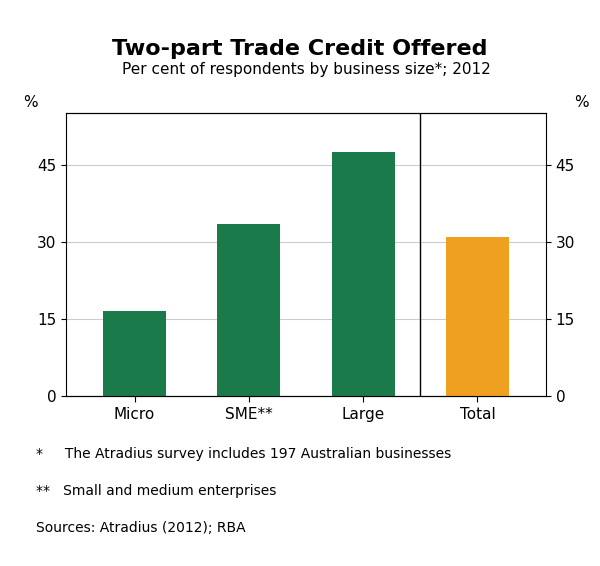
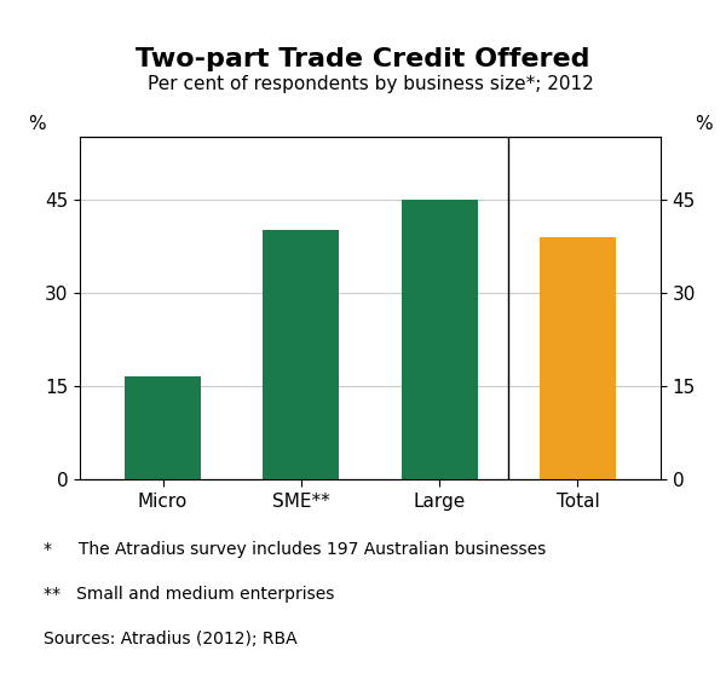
SME**: 33.5 -> 40.0
Large: 47.5 -> 45.0
Total: 31.0 -> 39.0
